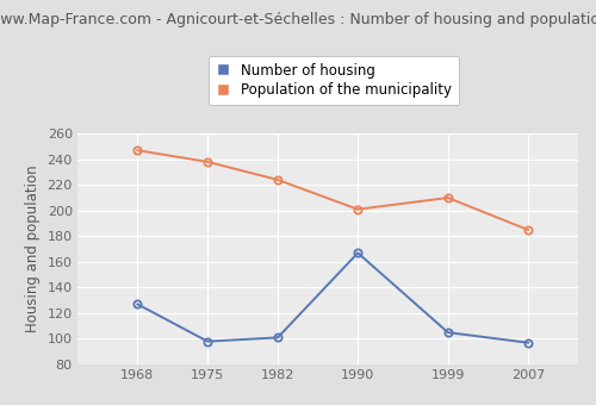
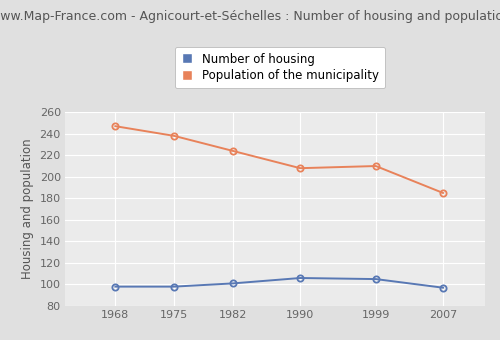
Number of housing/1968: 127 -> 98
Number of housing/1990: 167 -> 106
Population of the municipality/1990: 201 -> 208
